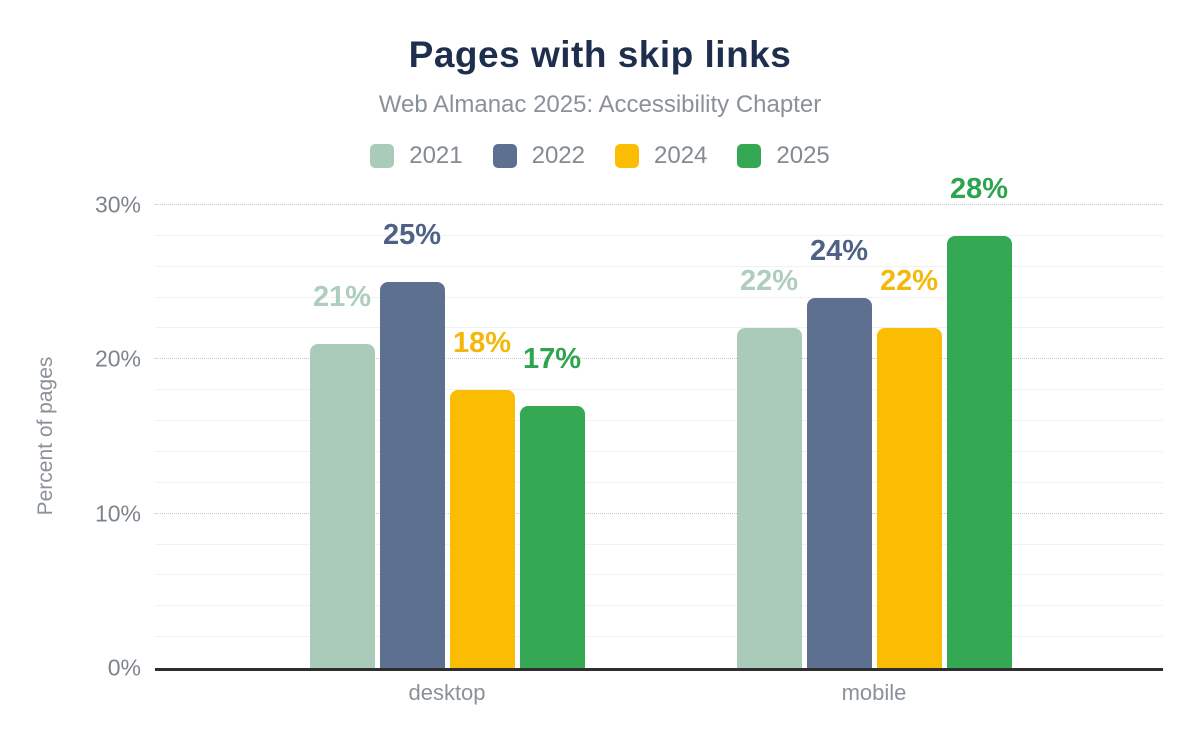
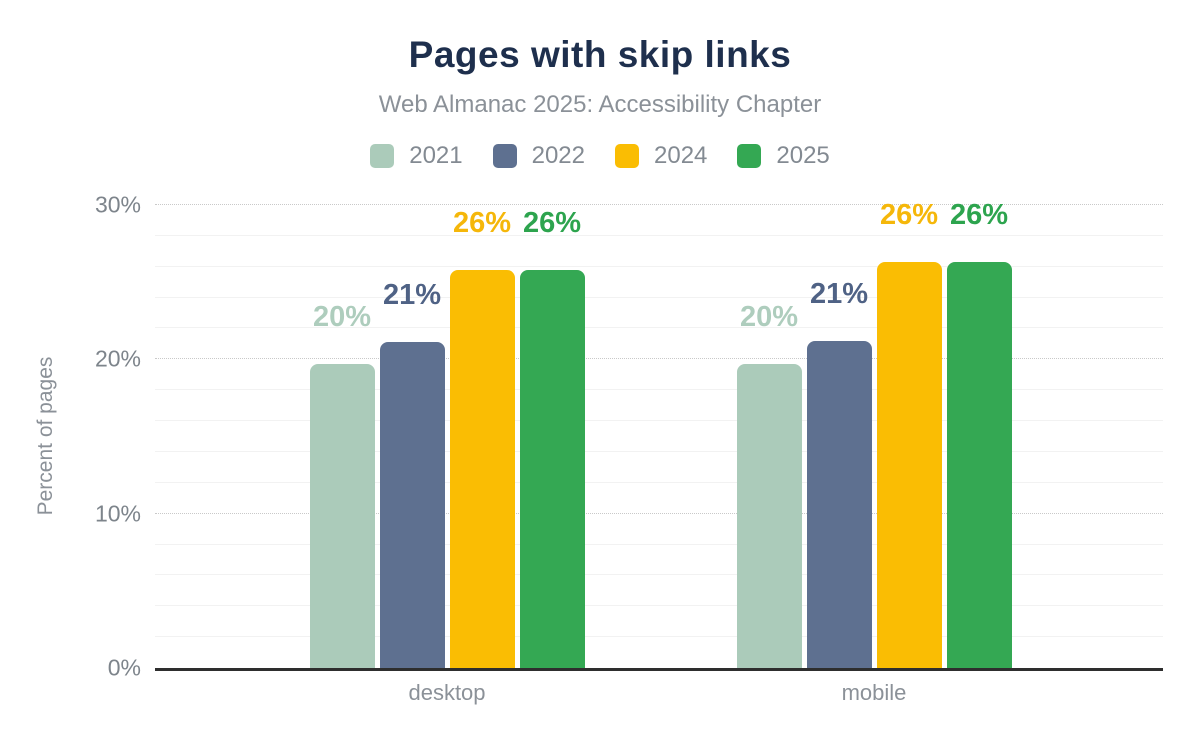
2021/desktop: 21% -> 20%
2022/desktop: 25% -> 21%
2024/desktop: 18% -> 26%
2025/desktop: 17% -> 26%
2021/mobile: 22% -> 20%
2022/mobile: 24% -> 21%
2024/mobile: 22% -> 26%
2025/mobile: 28% -> 26%
